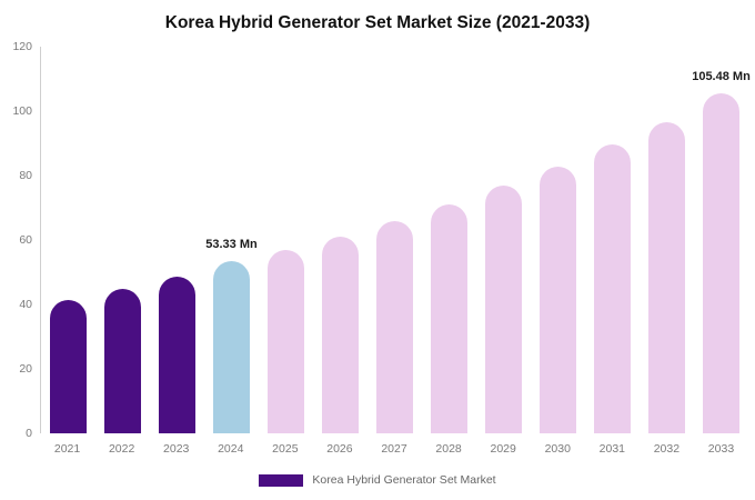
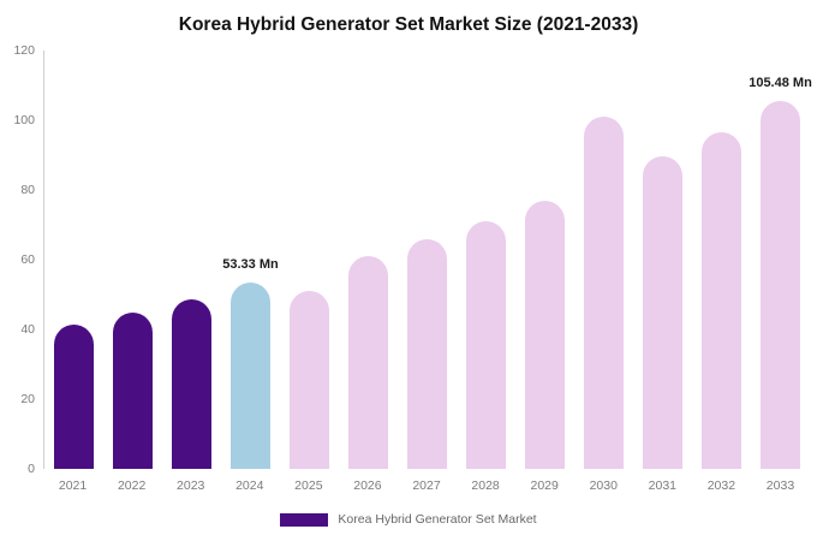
2025: 57 -> 51
2030: 83 -> 101
